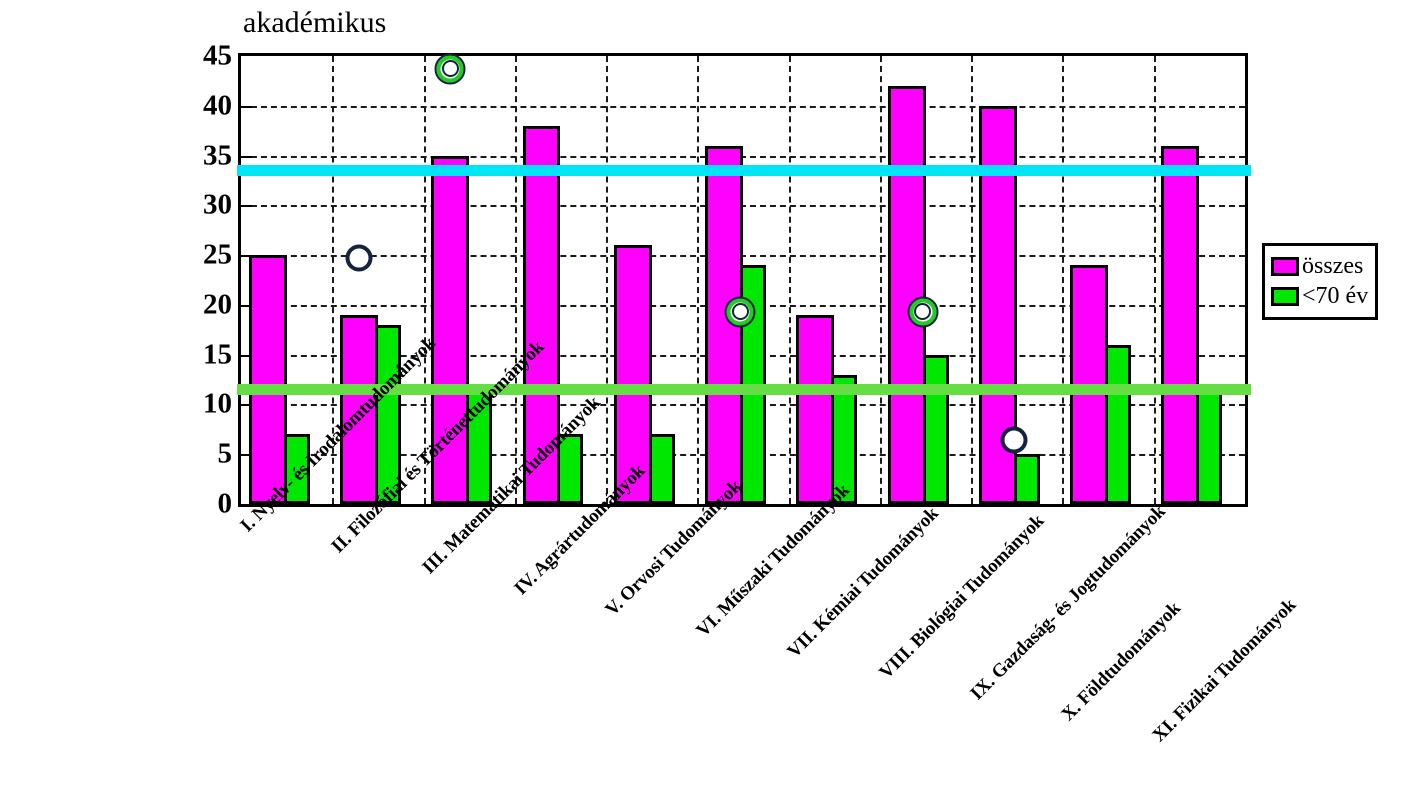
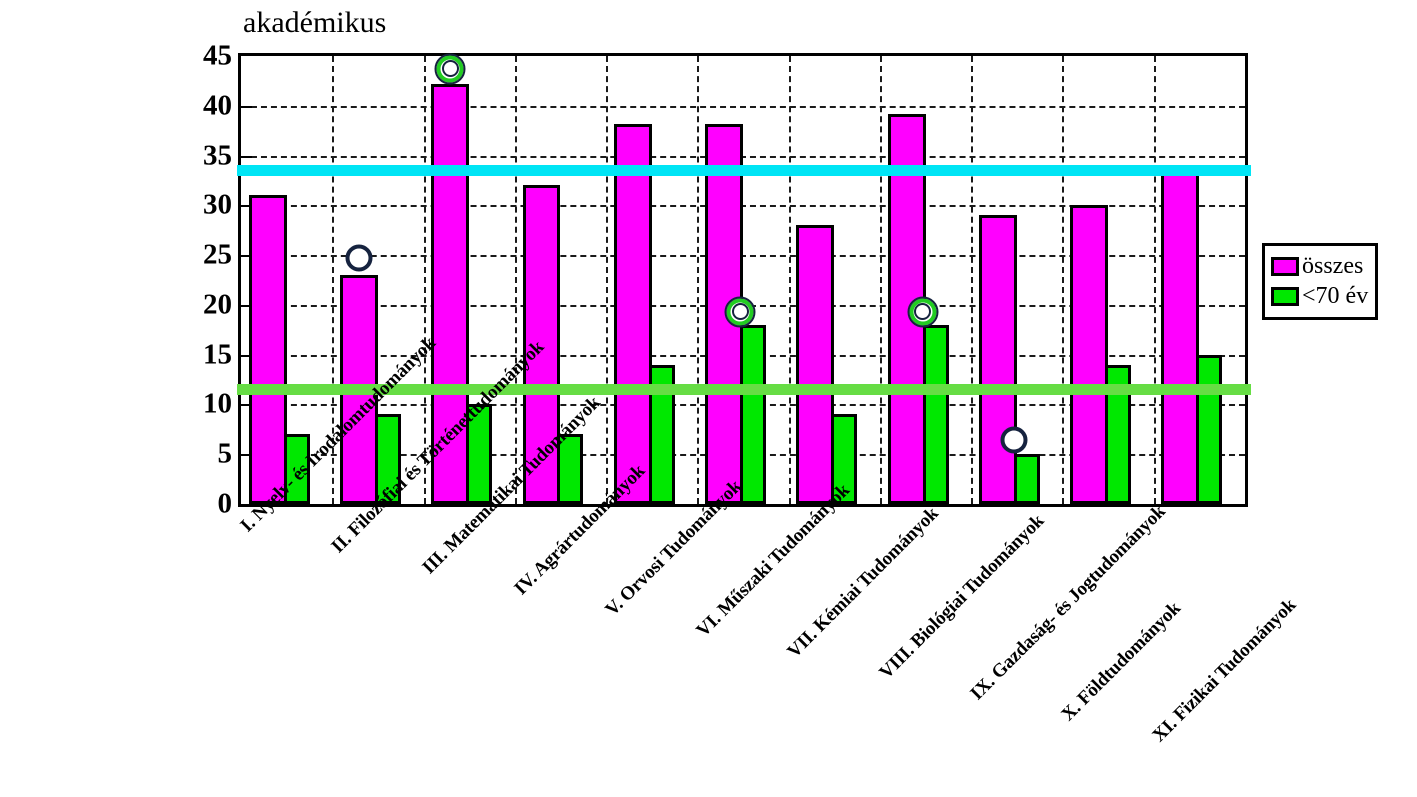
összes/I. Nyelv- és Irodalomtudományok: 25 -> 31
összes/II. Filozófiai és Történettudományok: 19 -> 23
<70 év/II. Filozófiai és Történettudományok: 18 -> 9
összes/III. Matematikai Tudományok: 35 -> 42
<70 év/III. Matematikai Tudományok: 12 -> 10
összes/IV. Agrártudományok: 38 -> 32
összes/V. Orvosi Tudományok: 26 -> 38
<70 év/V. Orvosi Tudományok: 7 -> 14
összes/VI. Műszaki Tudományok: 36 -> 38
<70 év/VI. Műszaki Tudományok: 24 -> 18
összes/VII. Kémiai Tudományok: 19 -> 28
<70 év/VII. Kémiai Tudományok: 13 -> 9
összes/VIII. Biológiai Tudományok: 42 -> 39
<70 év/VIII. Biológiai Tudományok: 15 -> 18
összes/IX. Gazdaság- és Jogtudományok: 40 -> 29
összes/X. Földtudományok: 24 -> 30
<70 év/X. Földtudományok: 16 -> 14
összes/XI. Fizikai Tudományok: 36 -> 34
<70 év/XI. Fizikai Tudományok: 12 -> 15
